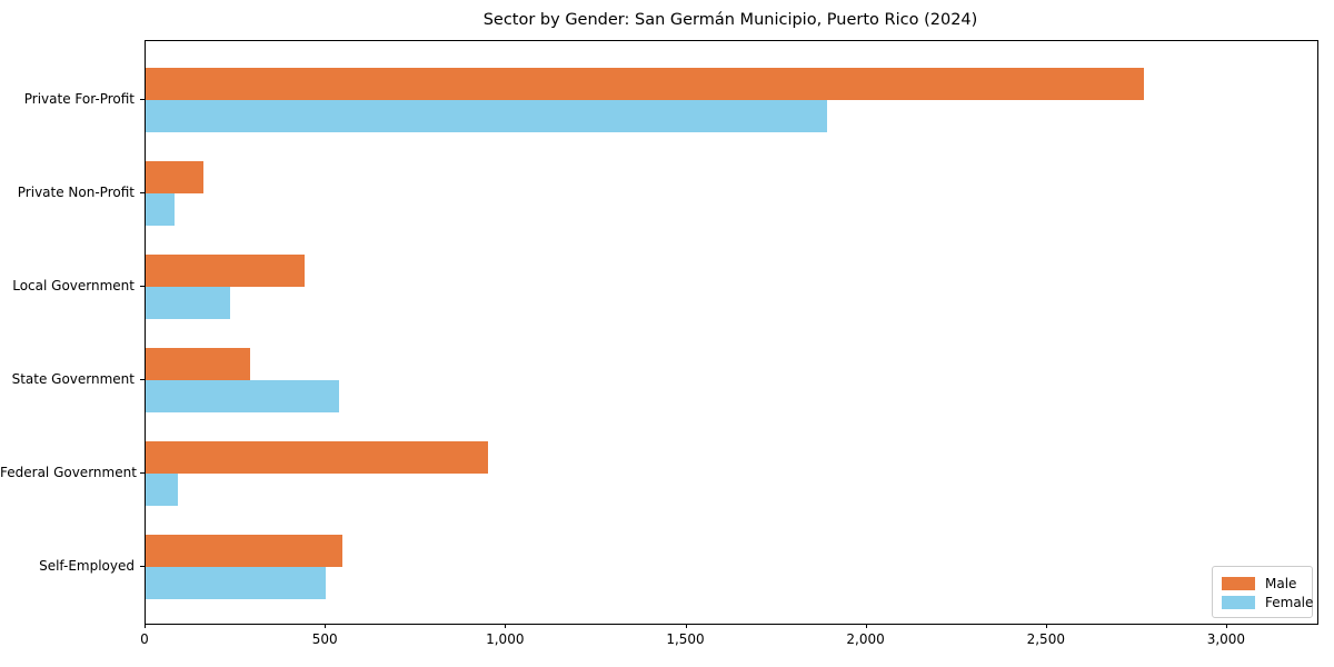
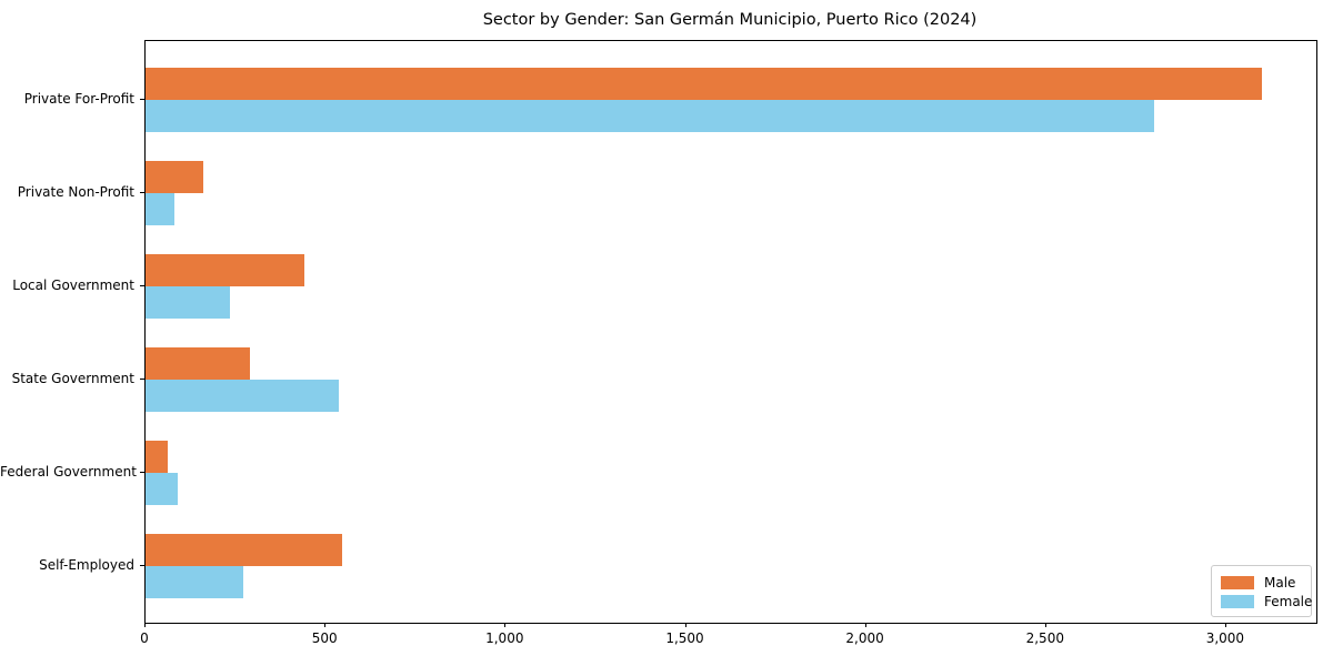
Male/Private For-Profit: 2770 -> 3100
Female/Private For-Profit: 1890 -> 2800
Male/Federal Government: 950 -> 60
Female/Self-Employed: 500 -> 270
